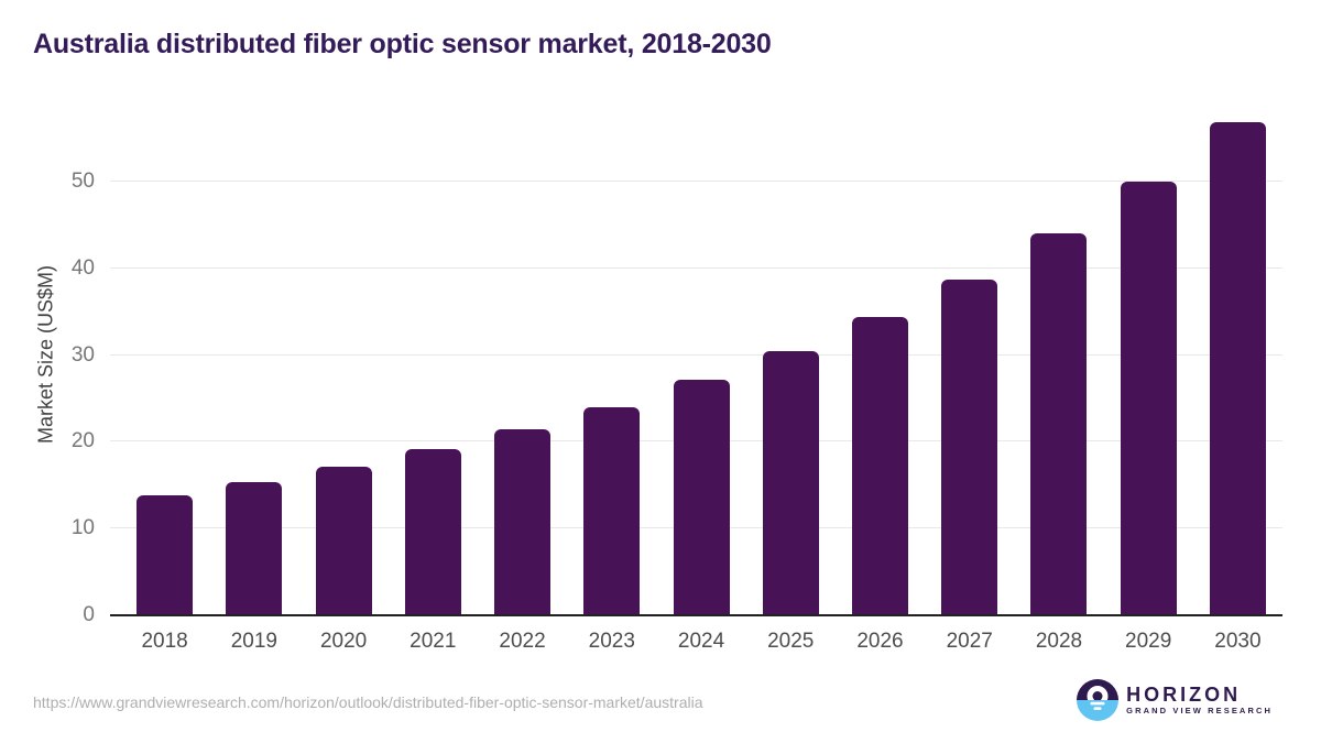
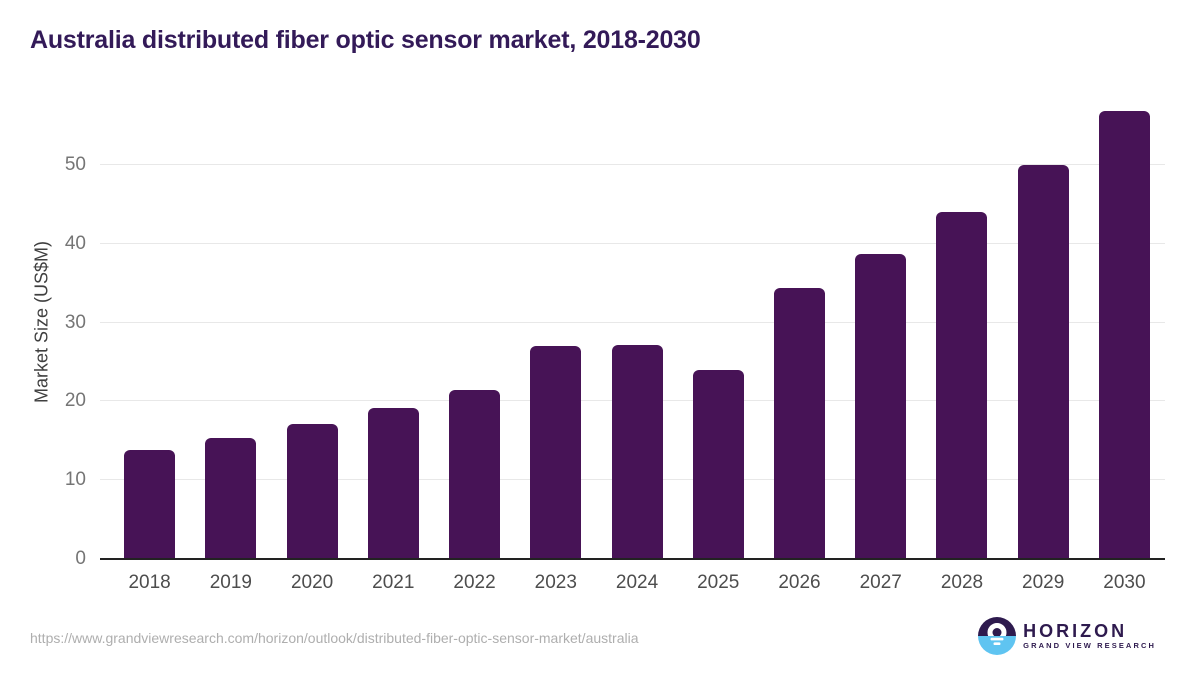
2023: 24 -> 27
2025: 30 -> 24
